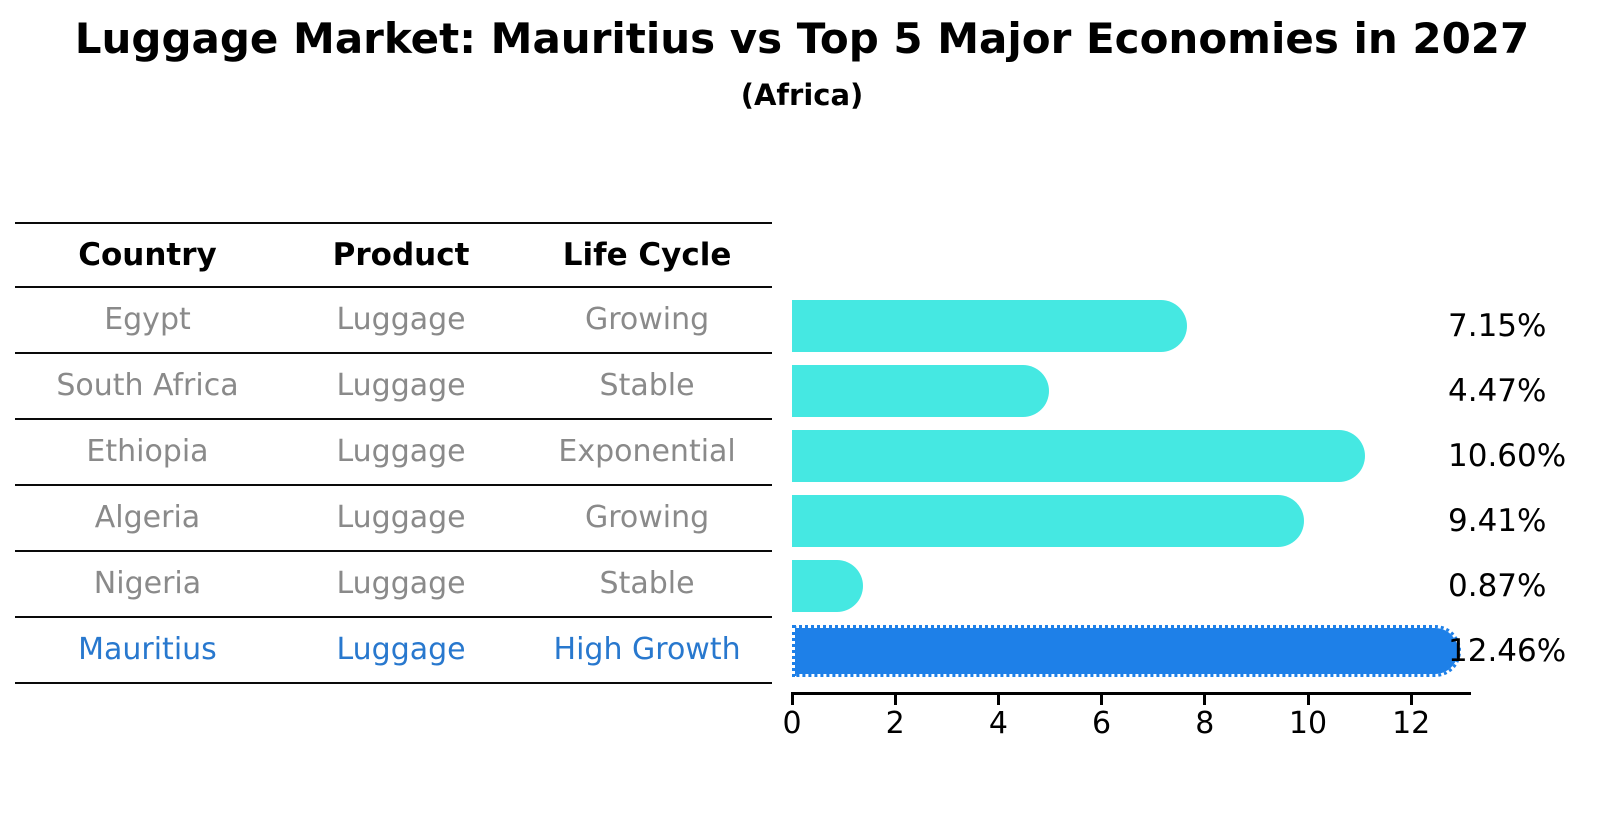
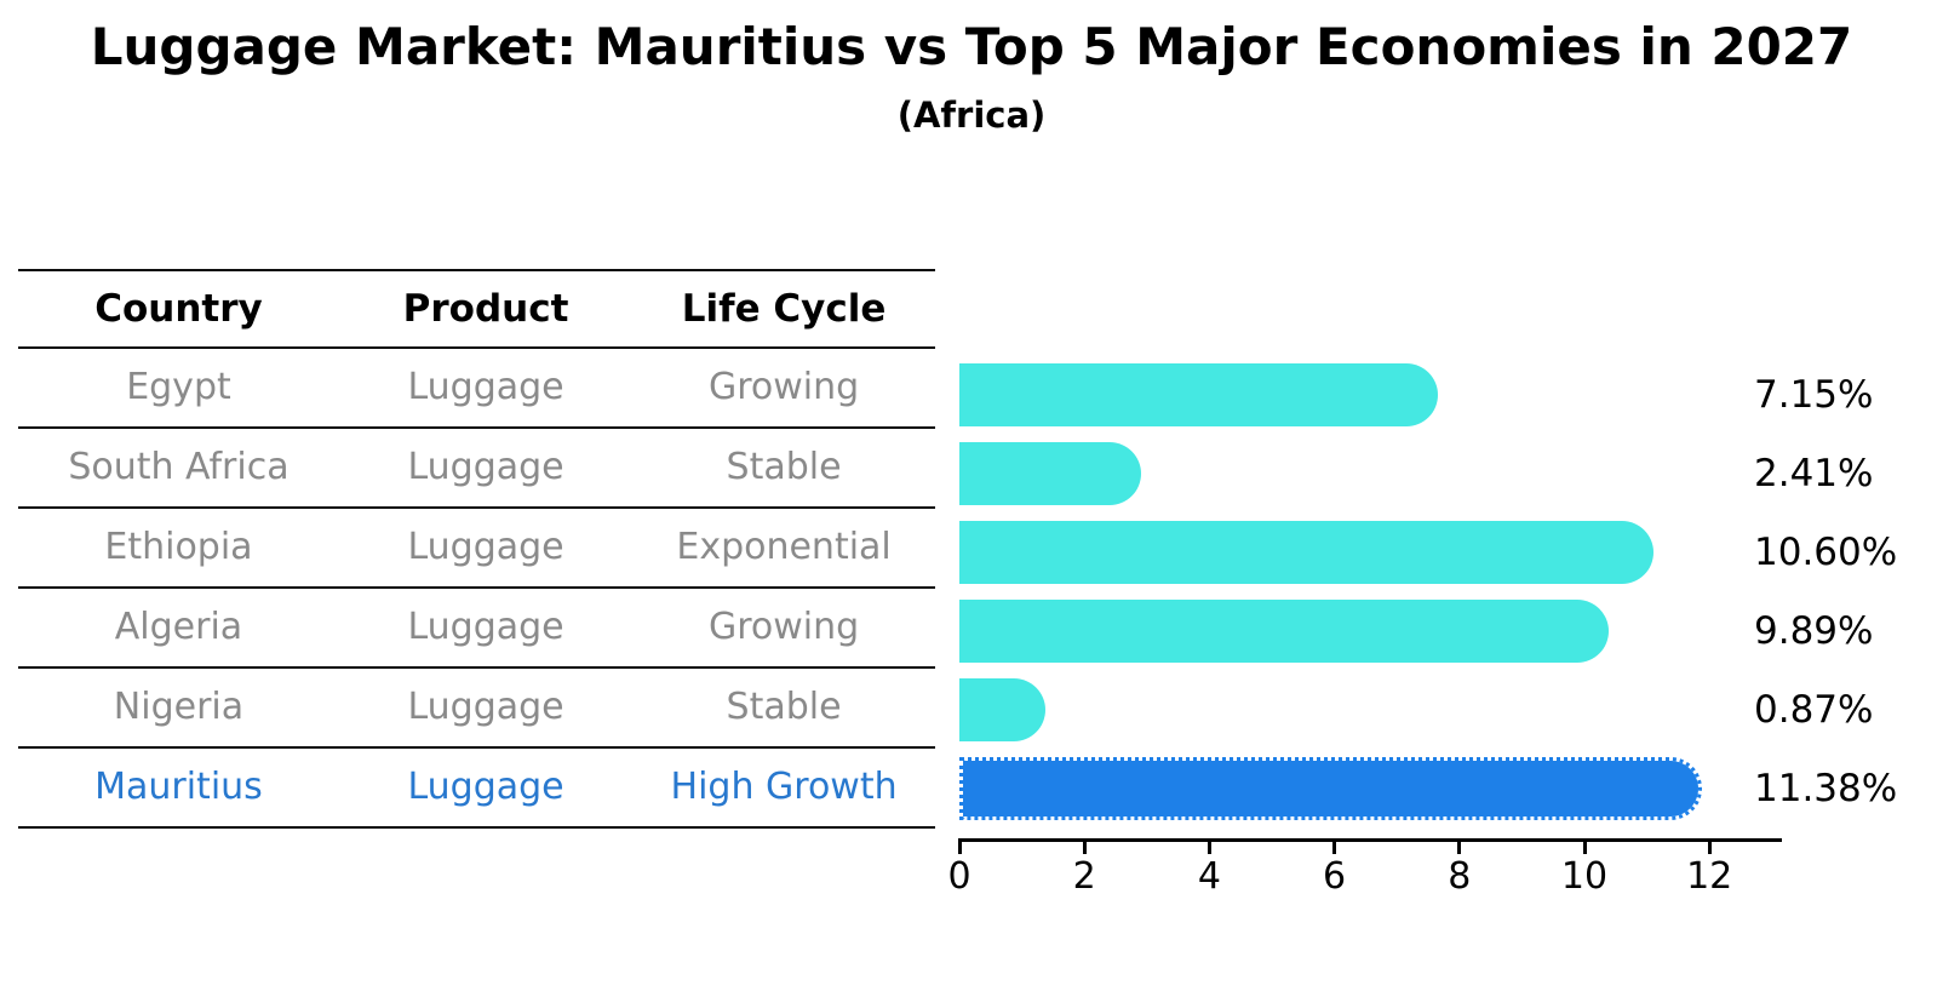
South Africa: 4.47% -> 2.41%
Algeria: 9.41% -> 9.89%
Mauritius: 12.46% -> 11.38%
